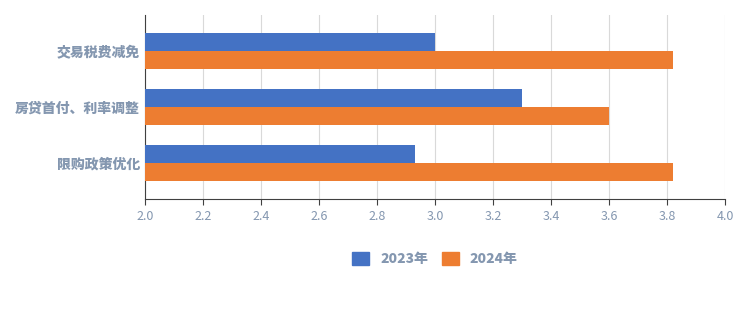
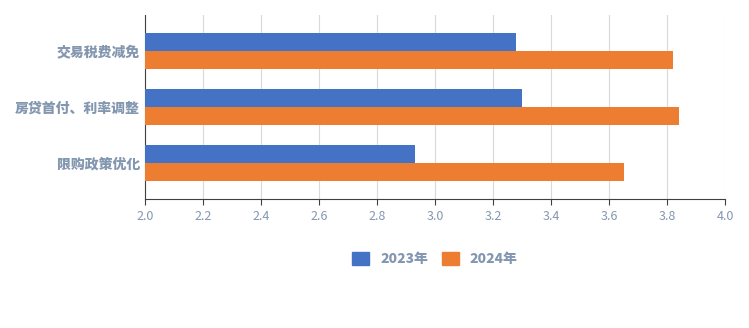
2023年/交易税费减免: 3.00 -> 3.28
2024年/房贷首付、利率调整: 3.60 -> 3.84
2024年/限购政策优化: 3.82 -> 3.65
